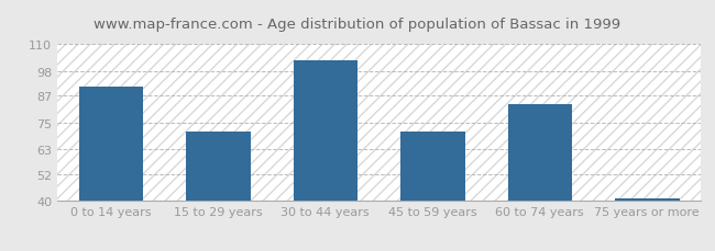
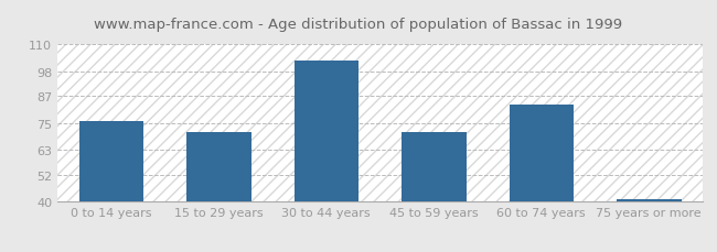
0 to 14 years: 91 -> 76
